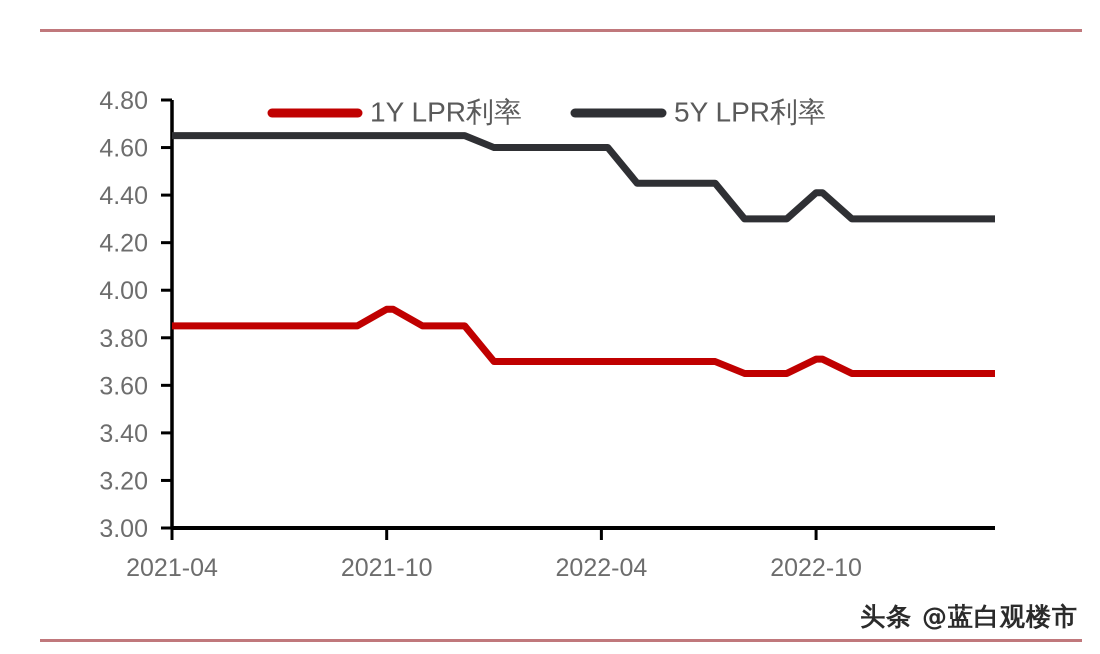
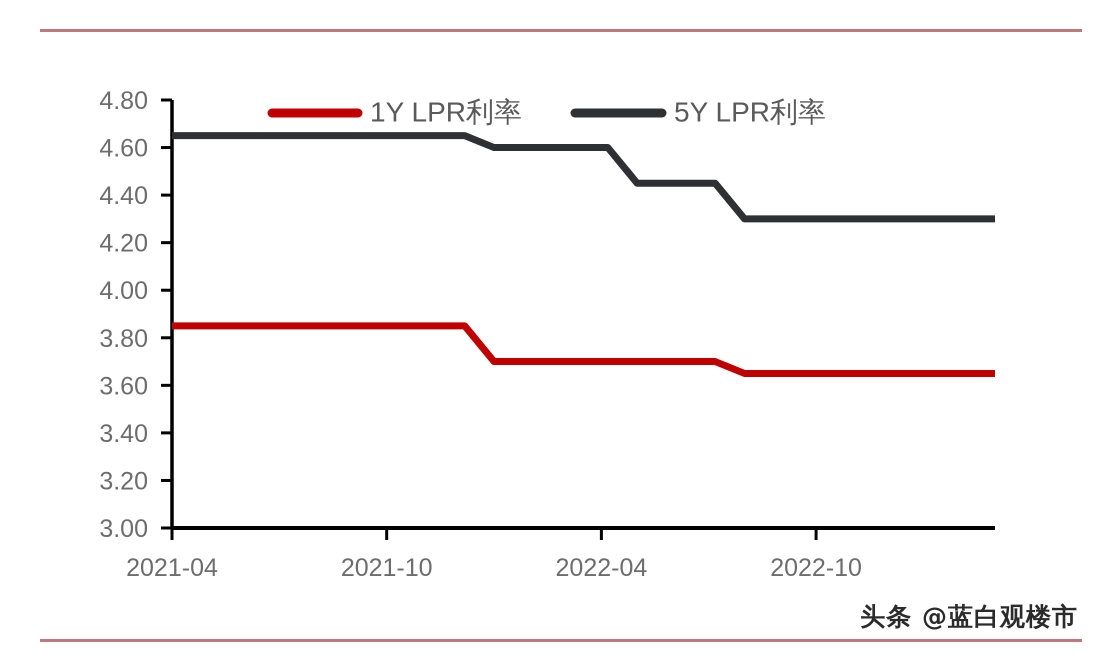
1Y LPR利率/2021-10: 3.92 -> 3.85
1Y LPR利率/2022-10: 3.71 -> 3.65
5Y LPR利率/2022-10: 4.41 -> 4.30
